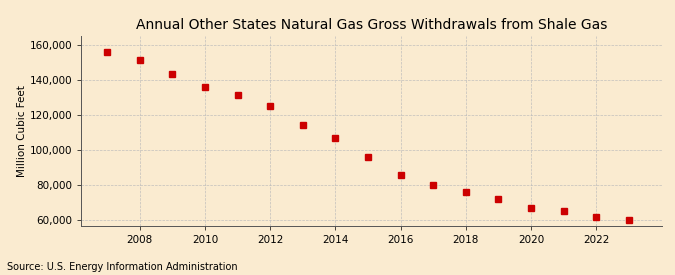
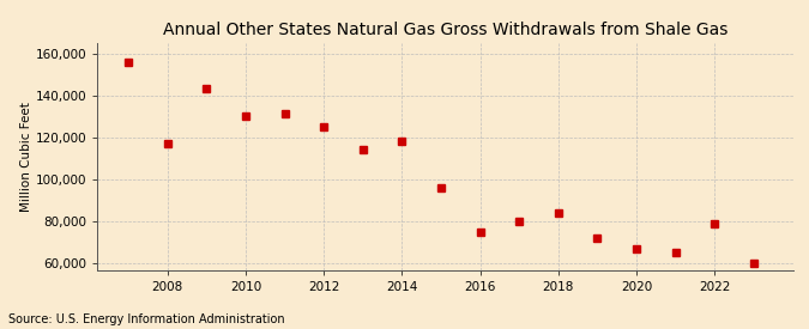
2008: 151,000 -> 117,000
2010: 136,000 -> 130,000
2014: 107,000 -> 118,000
2016: 86,000 -> 75,000
2018: 76,000 -> 84,000
2022: 62,000 -> 79,000
